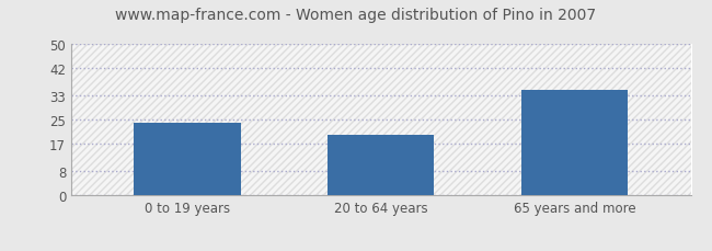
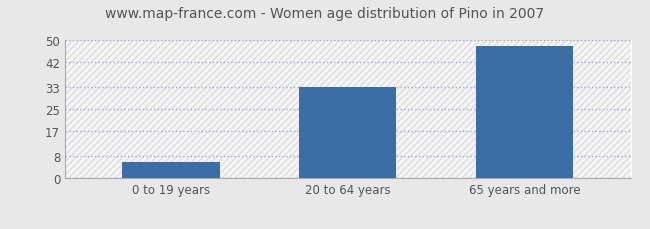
0 to 19 years: 24 -> 6
20 to 64 years: 20 -> 33
65 years and more: 35 -> 48
